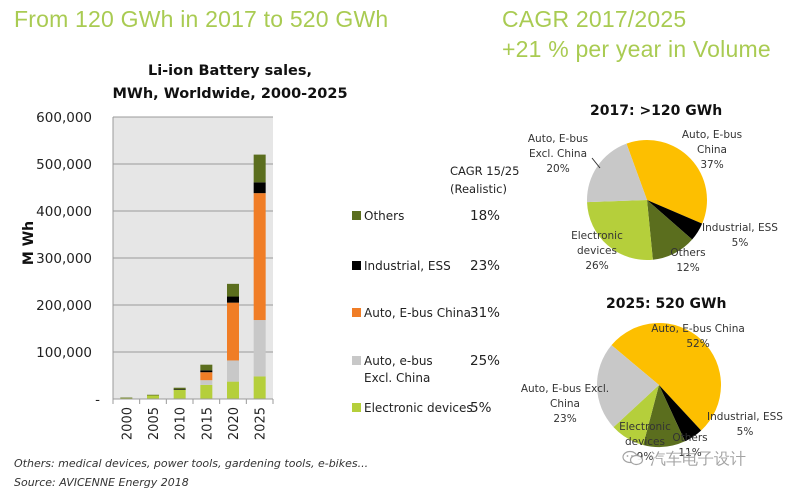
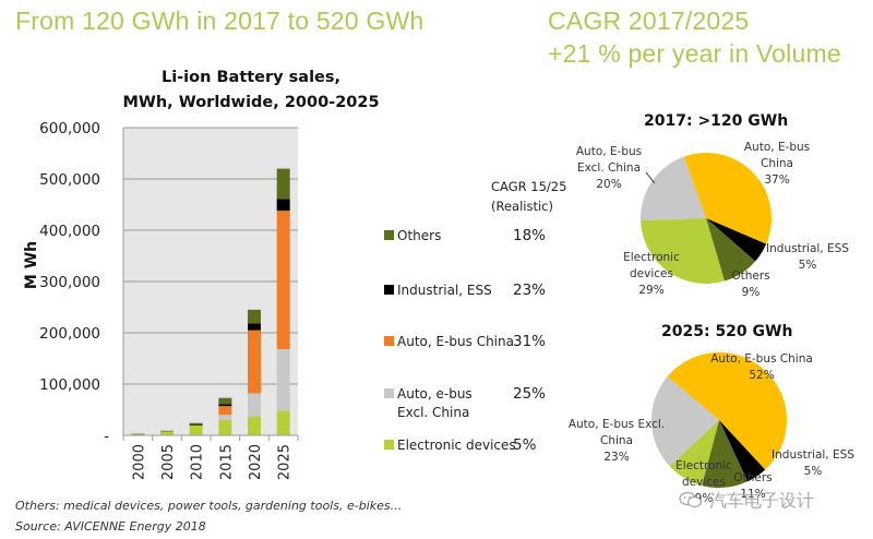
2017: >120 GWh/Others: 12% -> 9%
2017: >120 GWh/Electronic devices: 26% -> 29%
